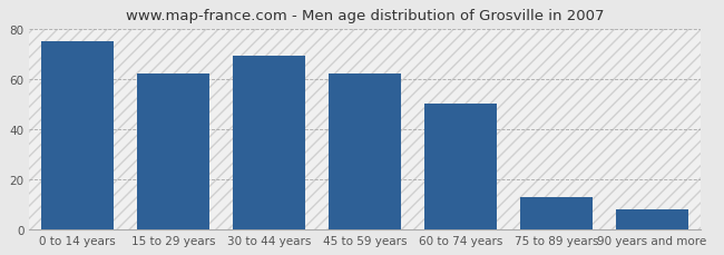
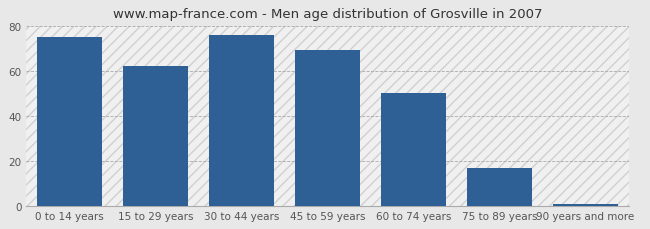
30 to 44 years: 69 -> 76
45 to 59 years: 62 -> 69
75 to 89 years: 13 -> 17
90 years and more: 8 -> 1
